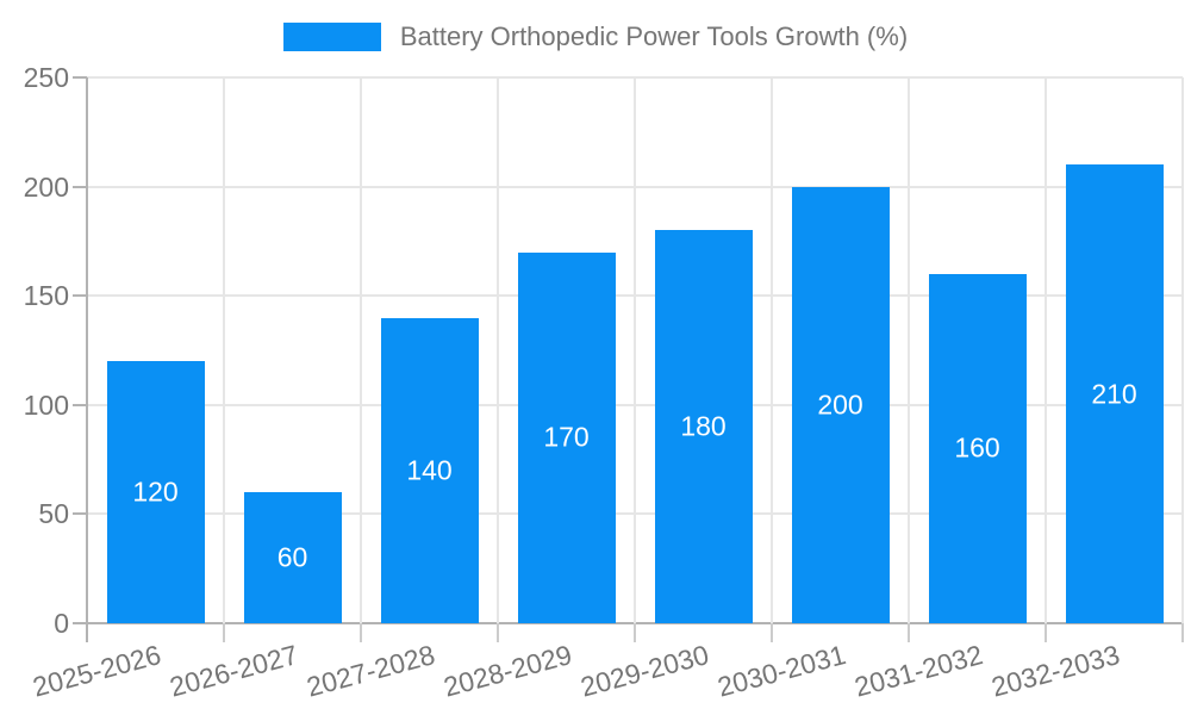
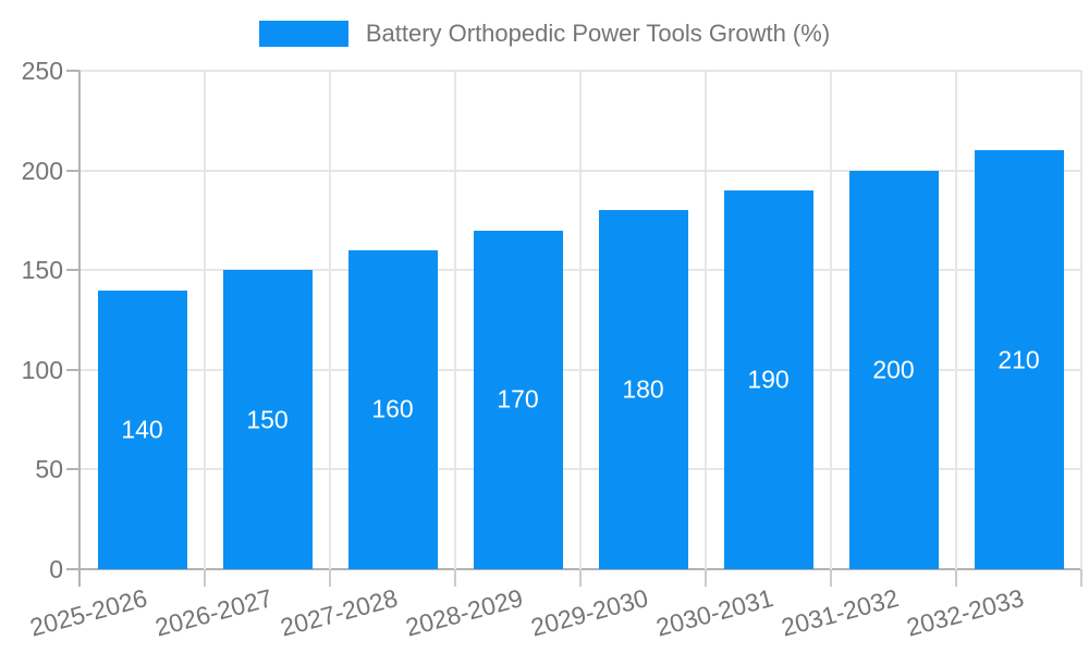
2025-2026: 120 -> 140
2026-2027: 60 -> 150
2027-2028: 140 -> 160
2030-2031: 200 -> 190
2031-2032: 160 -> 200
